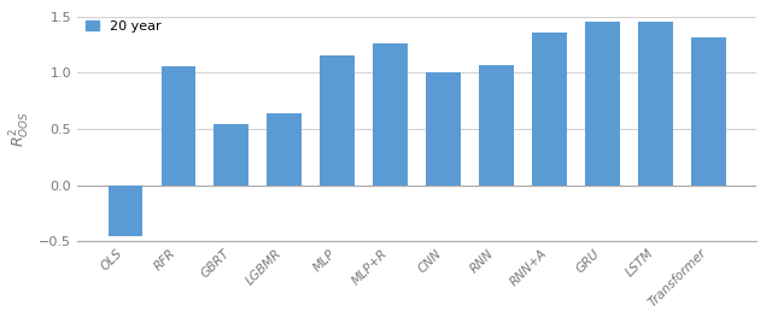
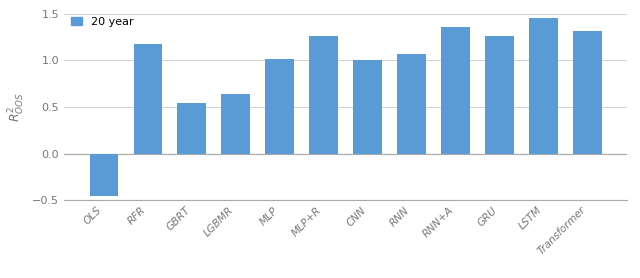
RFR: 1.06 -> 1.18
MLP: 1.16 -> 1.02
GRU: 1.46 -> 1.26
